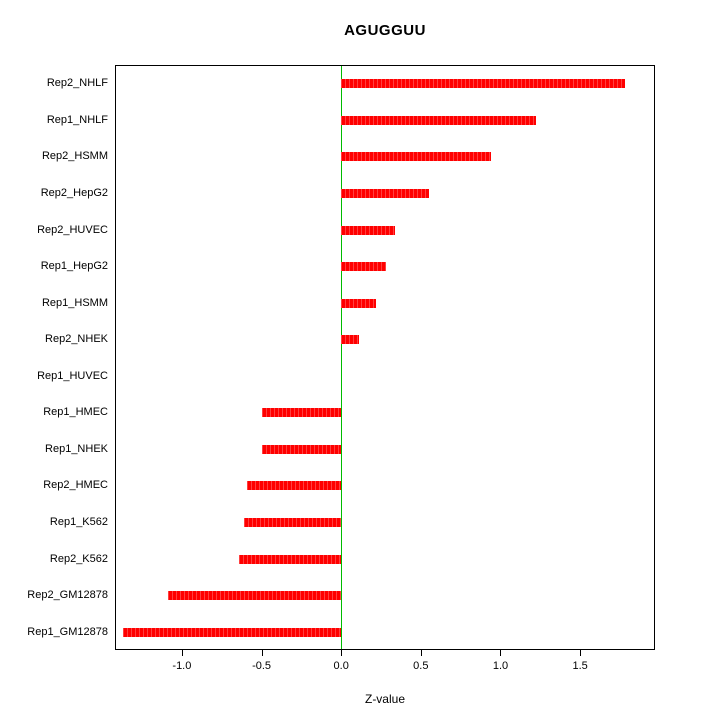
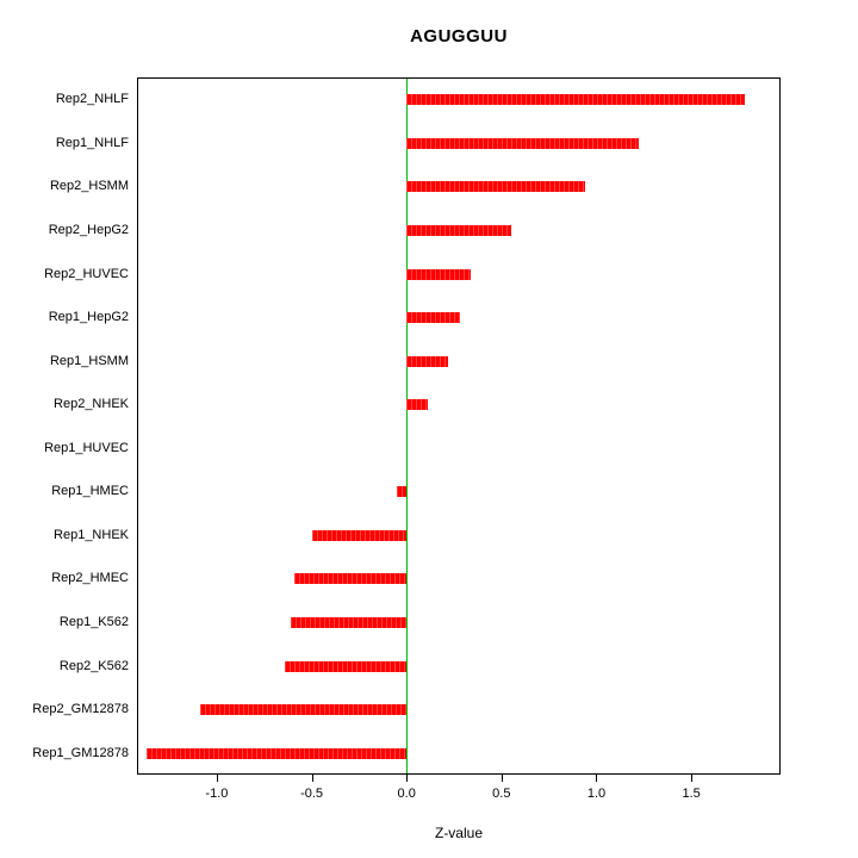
Rep1_HMEC: -0.50 -> -0.05
